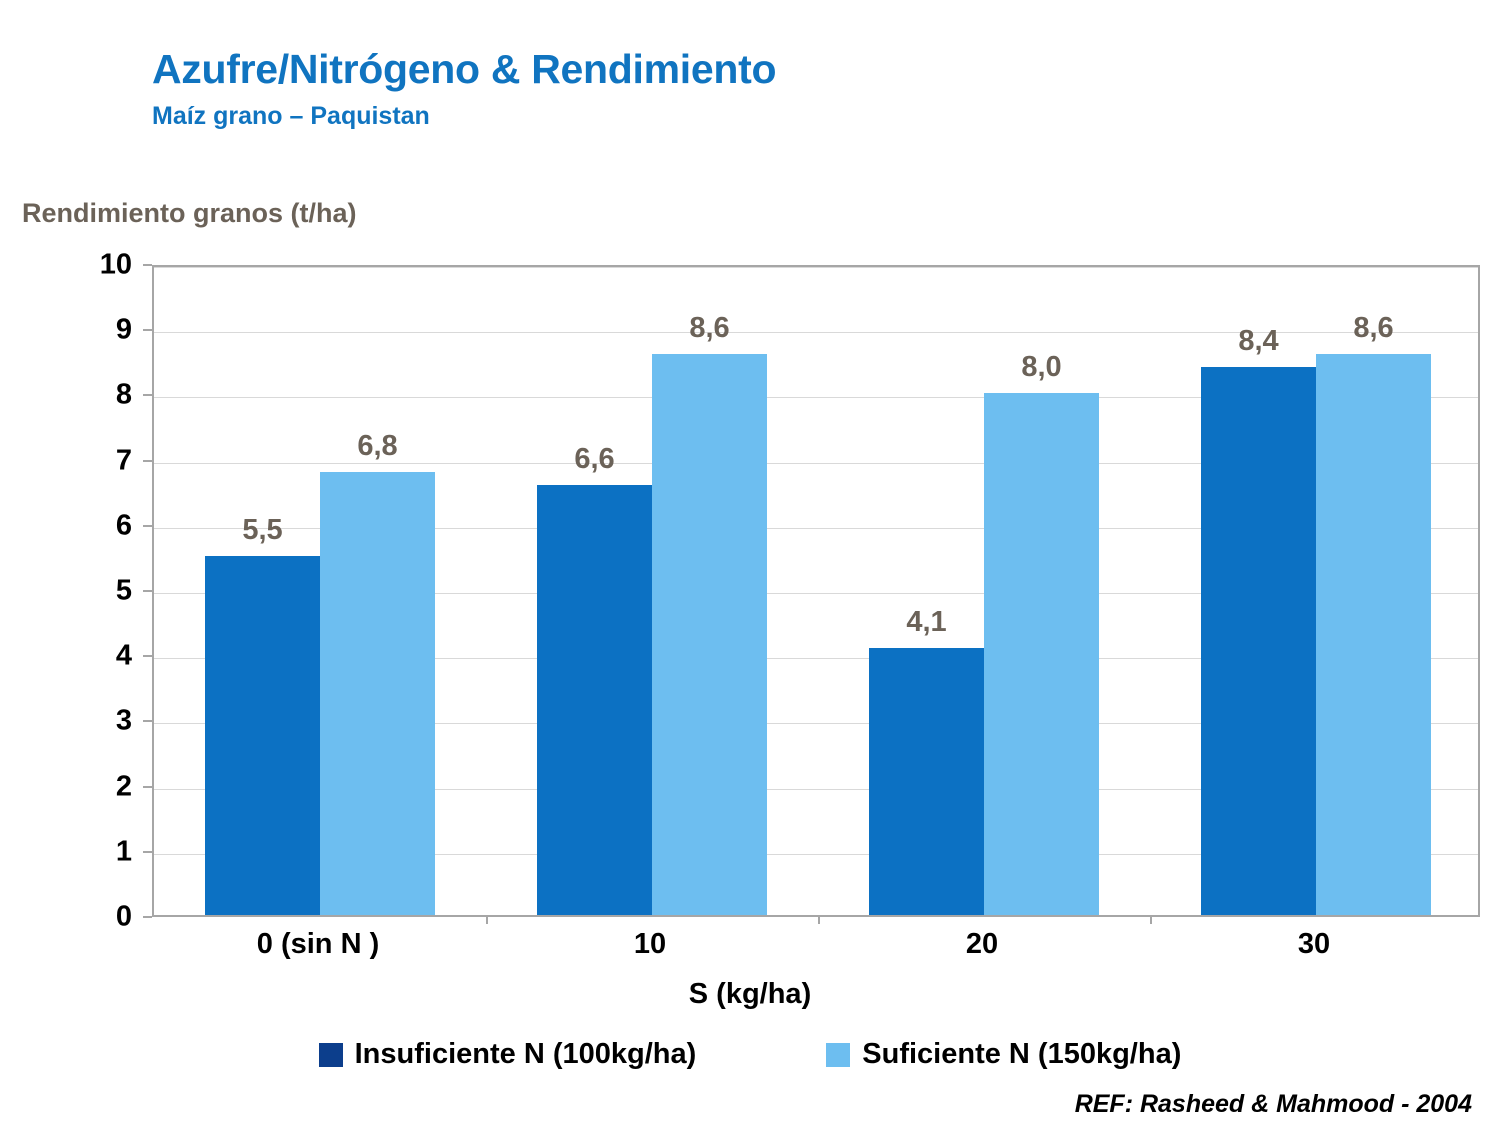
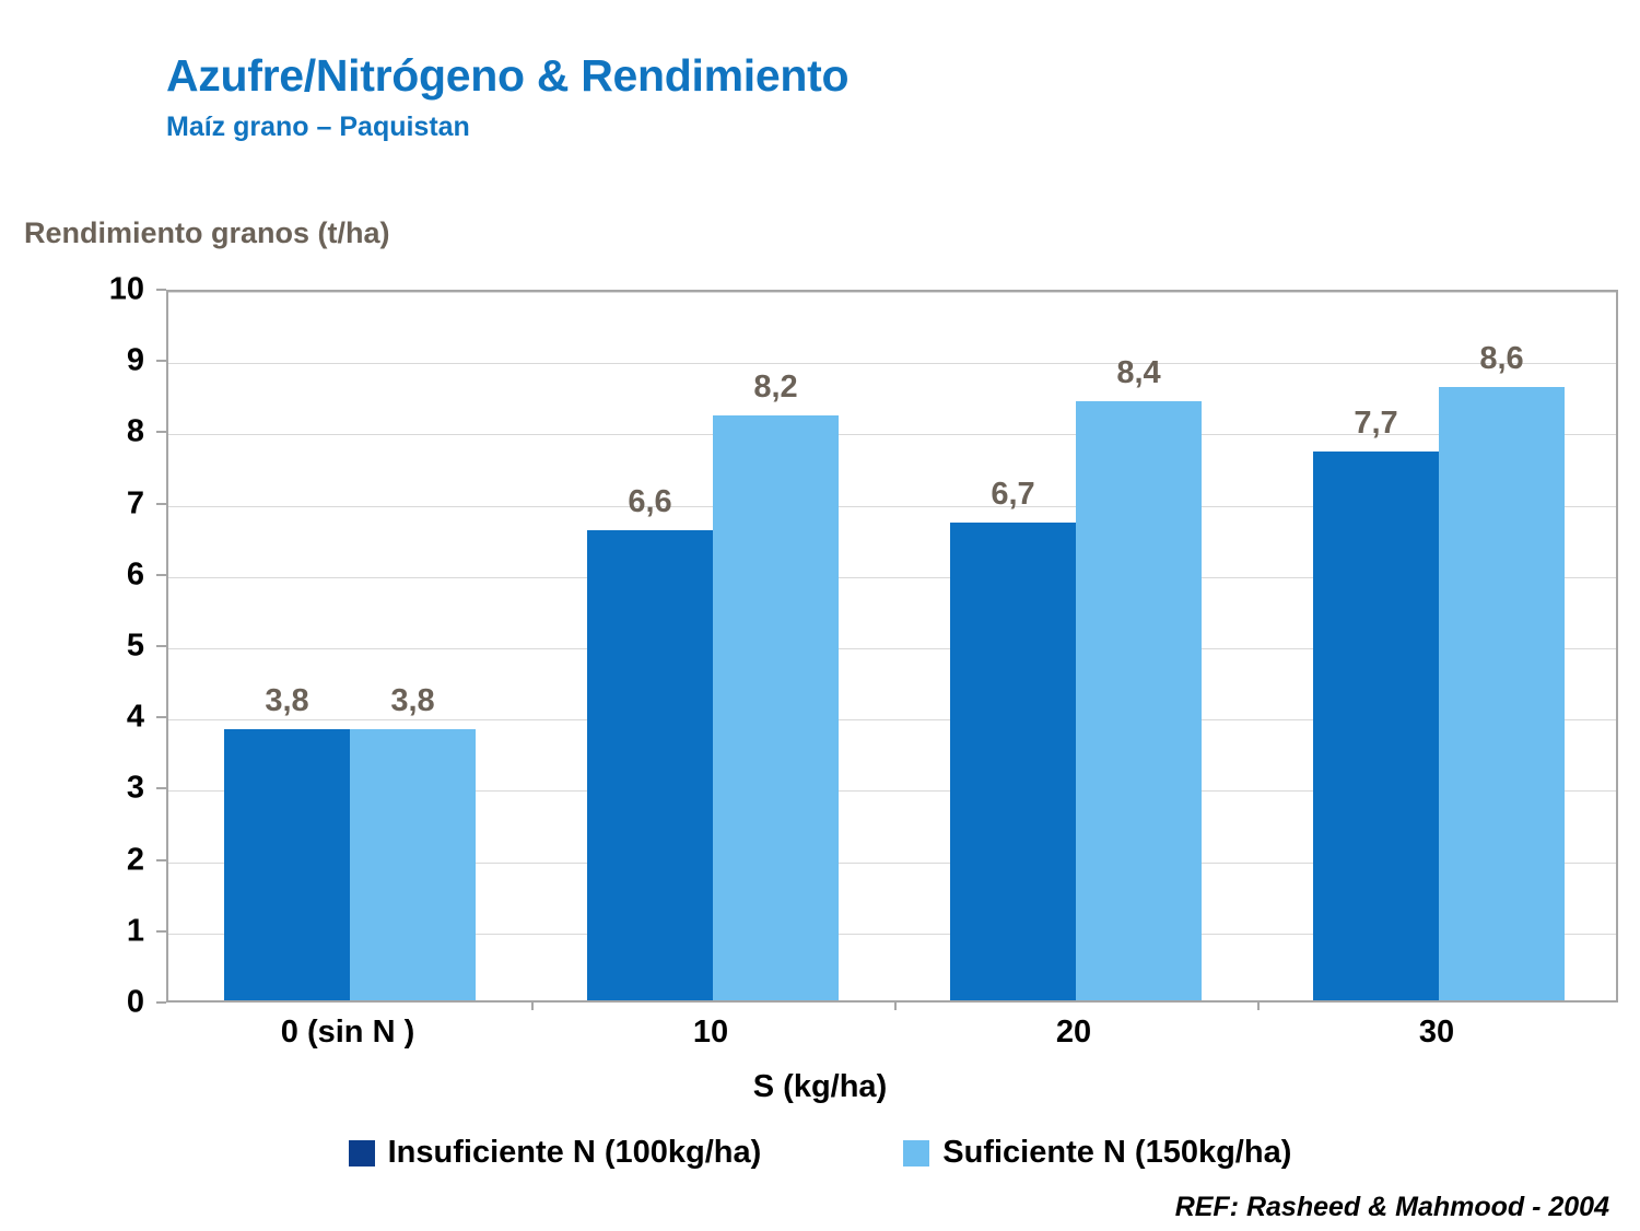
Insuficiente N (100kg/ha)/0 (sin N ): 5,5 -> 3,8
Suficiente N (150kg/ha)/0 (sin N ): 6,8 -> 3,8
Suficiente N (150kg/ha)/10: 8,6 -> 8,2
Insuficiente N (100kg/ha)/20: 4,1 -> 6,7
Suficiente N (150kg/ha)/20: 8,0 -> 8,4
Insuficiente N (100kg/ha)/30: 8,4 -> 7,7
